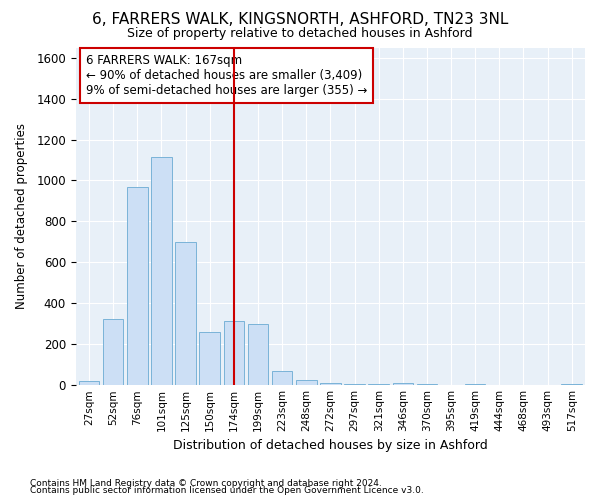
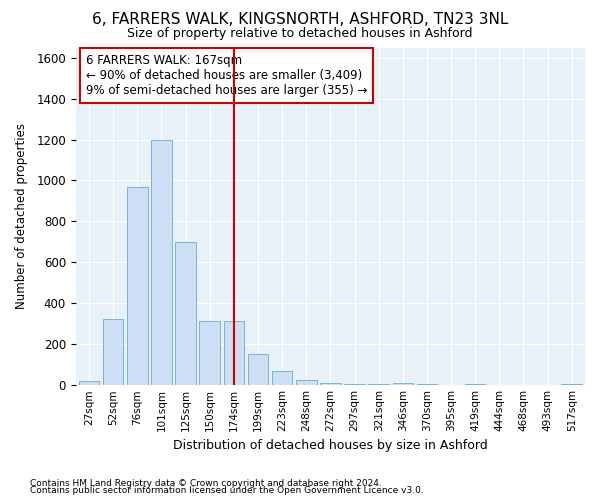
101sqm: 1115 -> 1200
150sqm: 260 -> 310
199sqm: 300 -> 150
